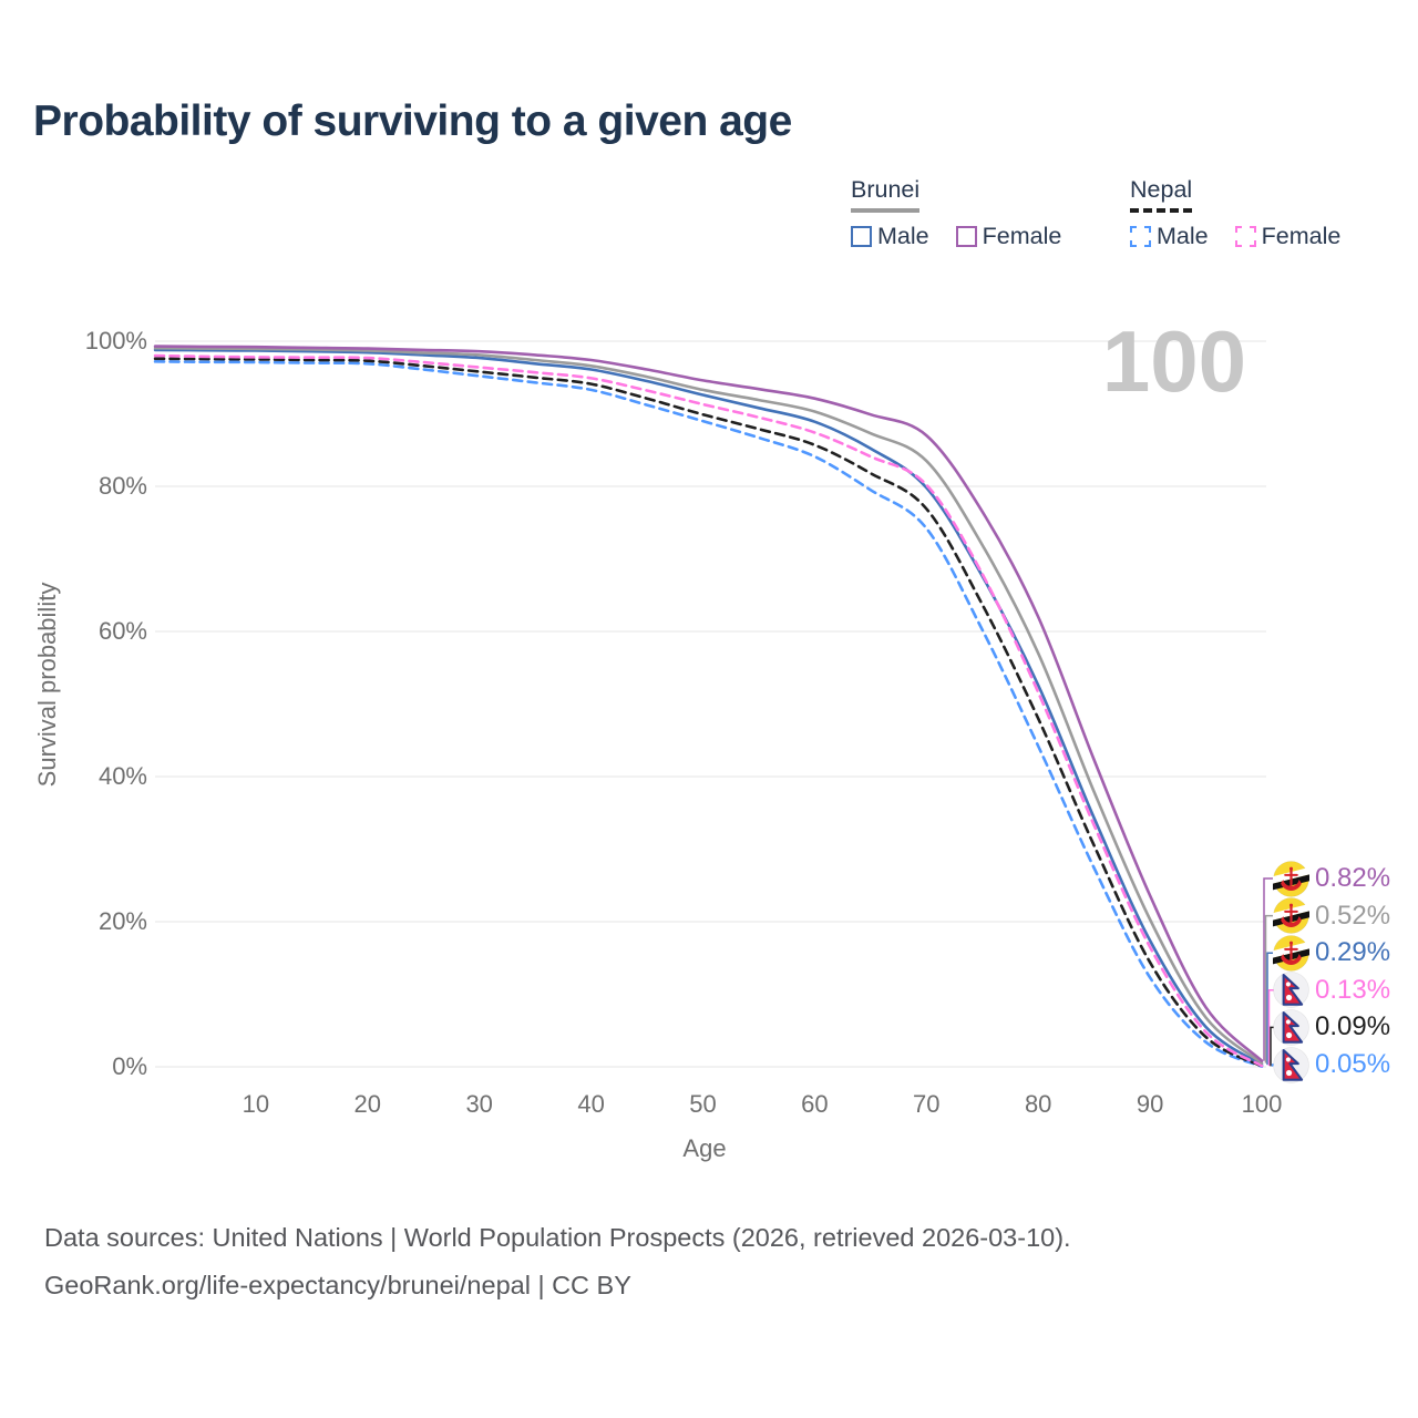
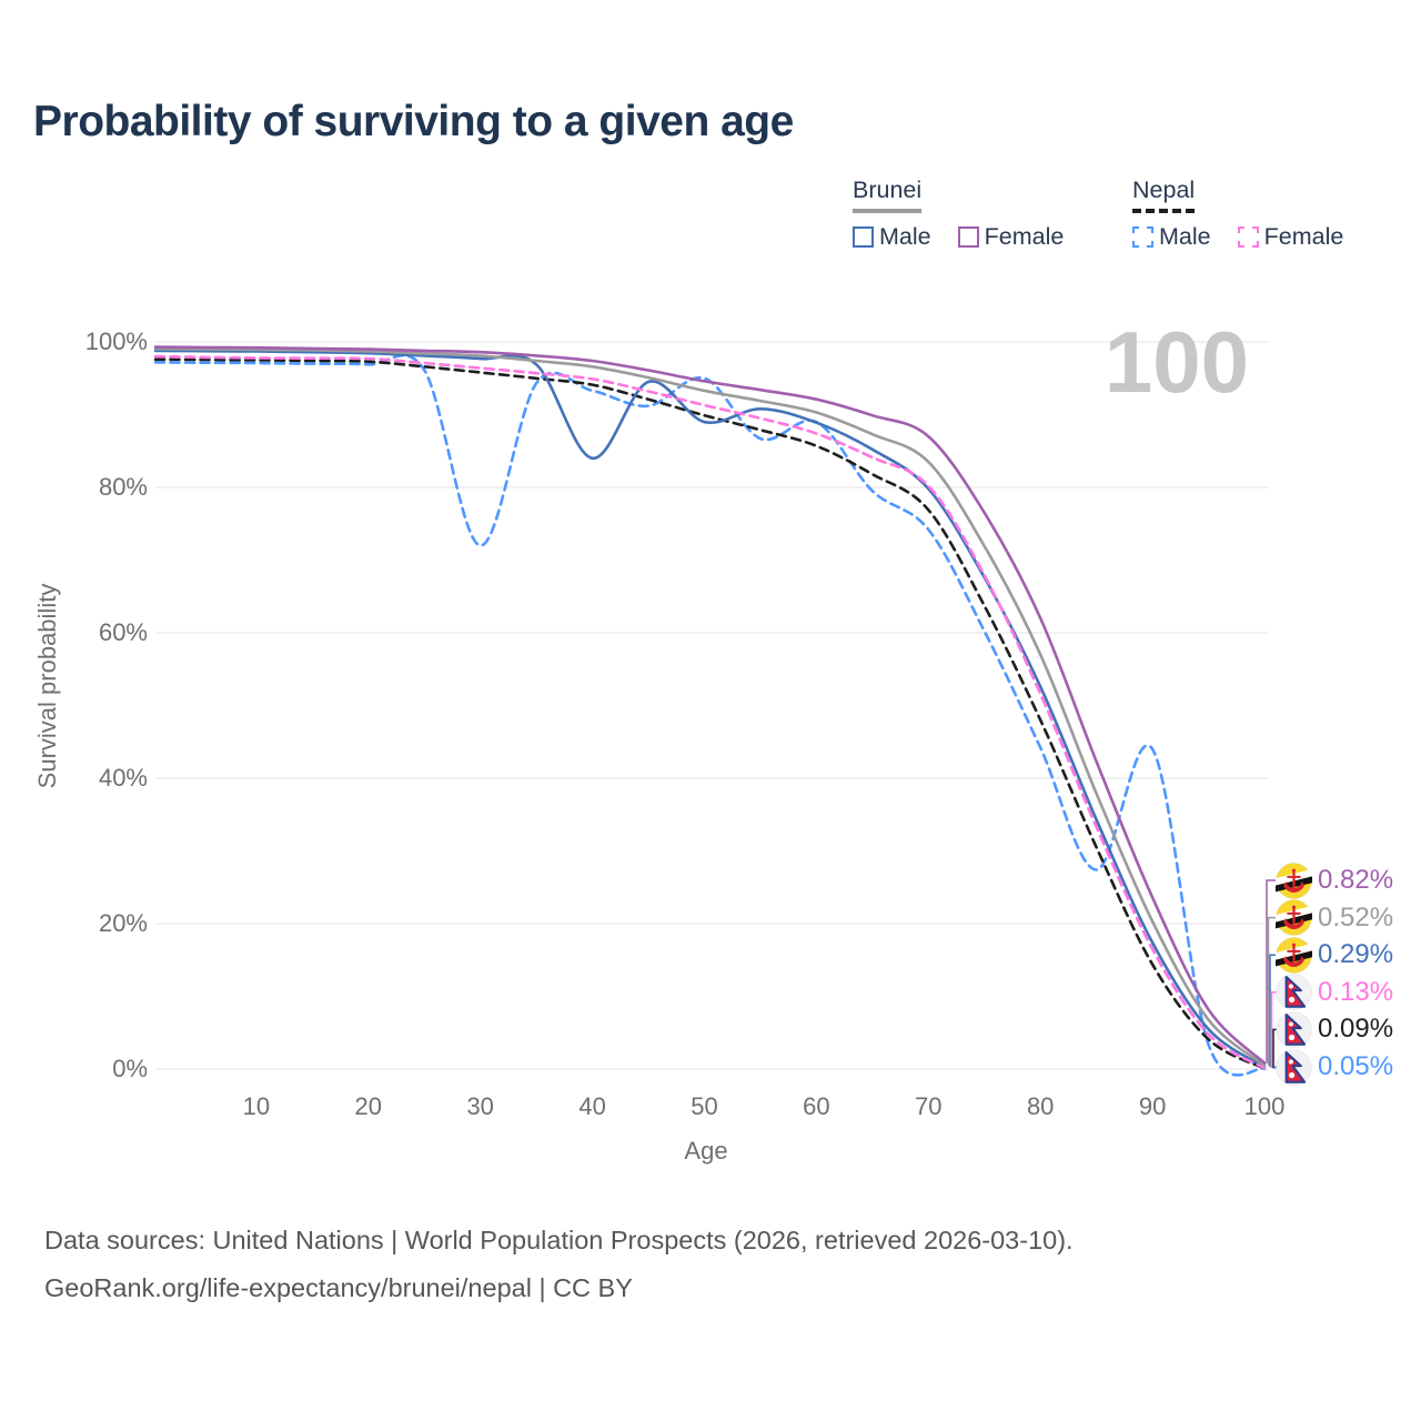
Nepal Male/30: 95% -> 72%
Brunei Male/40: 96% -> 84%
Brunei Male/50: 93% -> 89%
Nepal Male/50: 89% -> 95%
Nepal Male/60: 84% -> 89%
Nepal Male/90: 12% -> 44%
